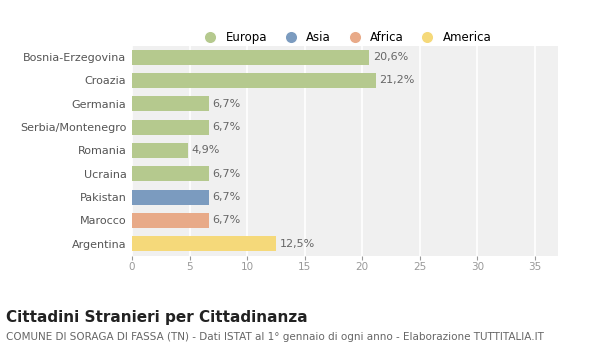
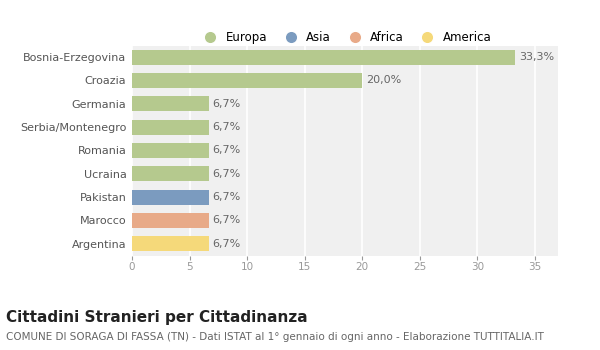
Bosnia-Erzegovina: 20,6% -> 33,3%
Croazia: 21,2% -> 20,0%
Romania: 4,9% -> 6,7%
Argentina: 12,5% -> 6,7%
